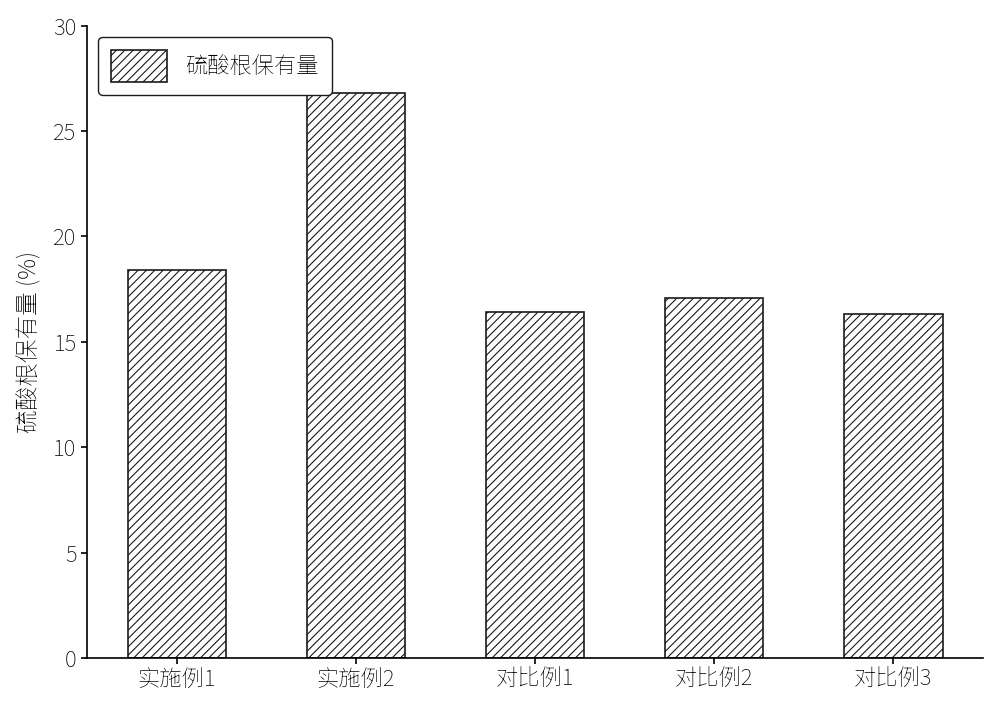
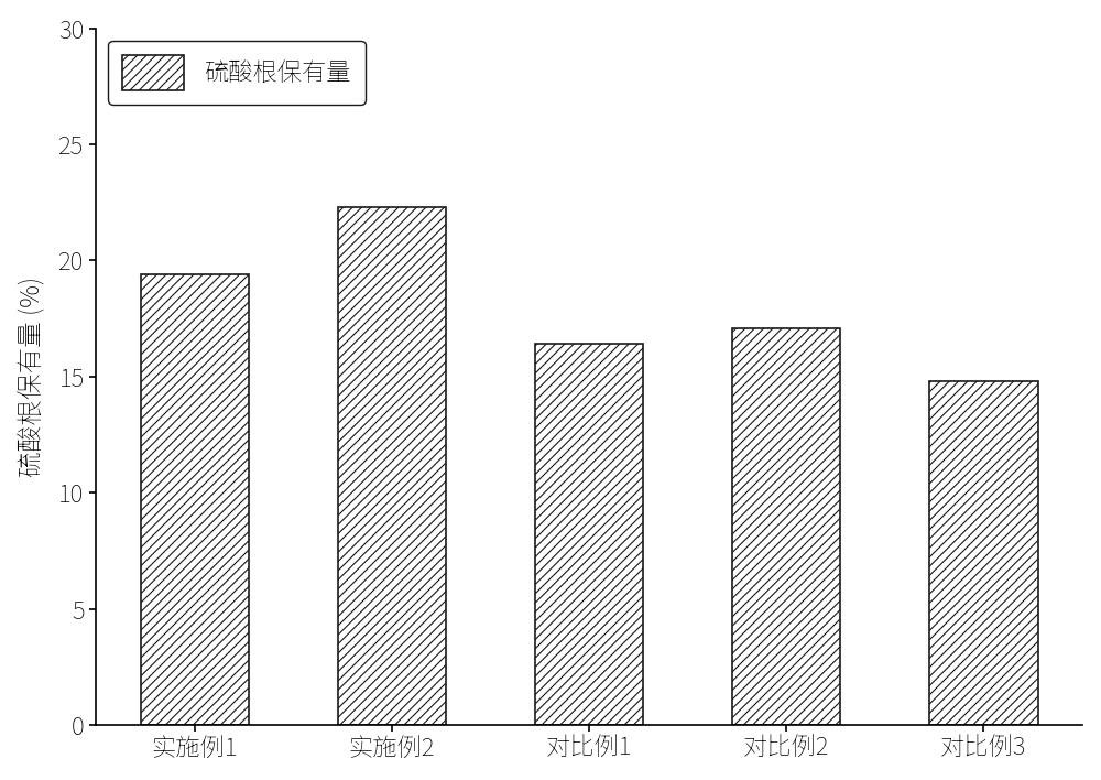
实施例1: 18.4 -> 19.4
实施例2: 26.8 -> 22.3
对比例3: 16.3 -> 14.8
